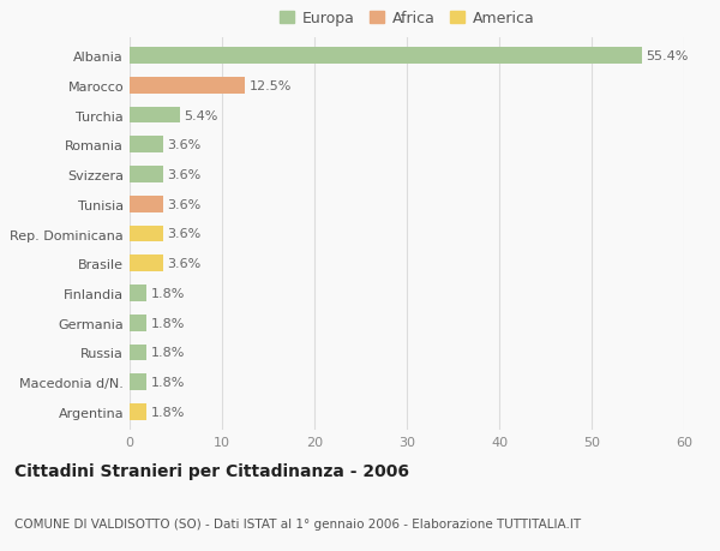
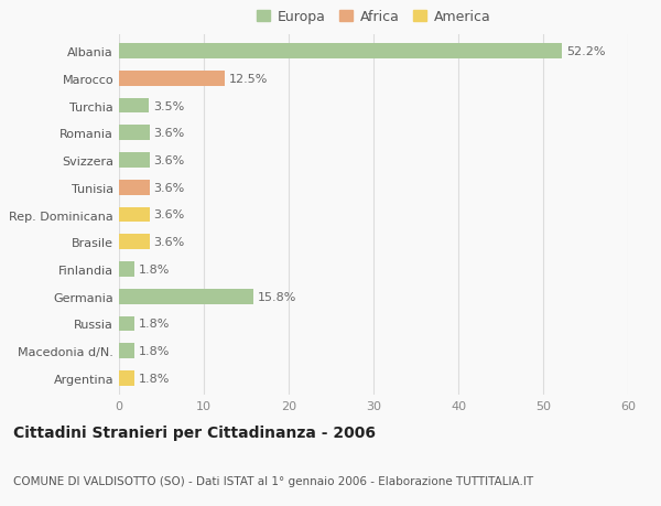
Albania: 55.4% -> 52.2%
Turchia: 5.4% -> 3.5%
Germania: 1.8% -> 15.8%
